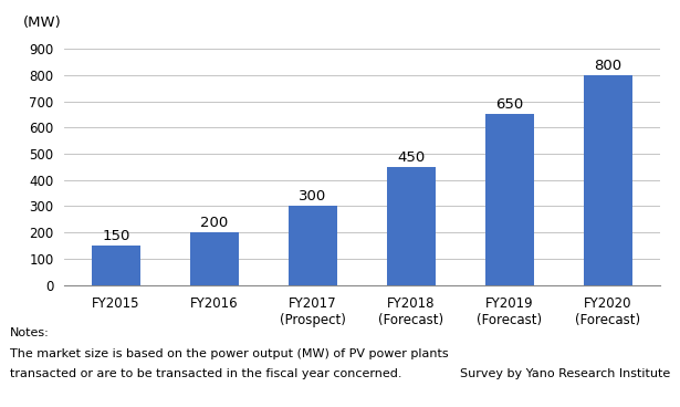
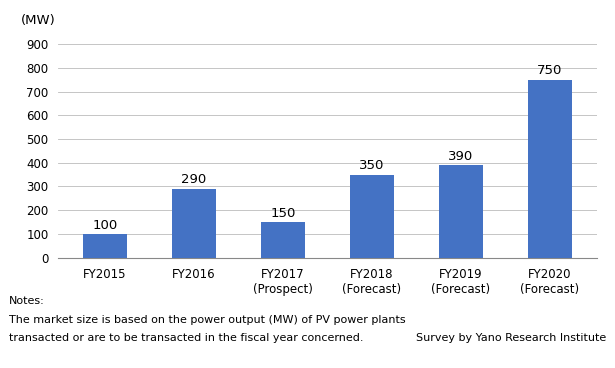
FY2015: 150 -> 100
FY2016: 200 -> 290
FY2017 (Prospect): 300 -> 150
FY2018 (Forecast): 450 -> 350
FY2019 (Forecast): 650 -> 390
FY2020 (Forecast): 800 -> 750
